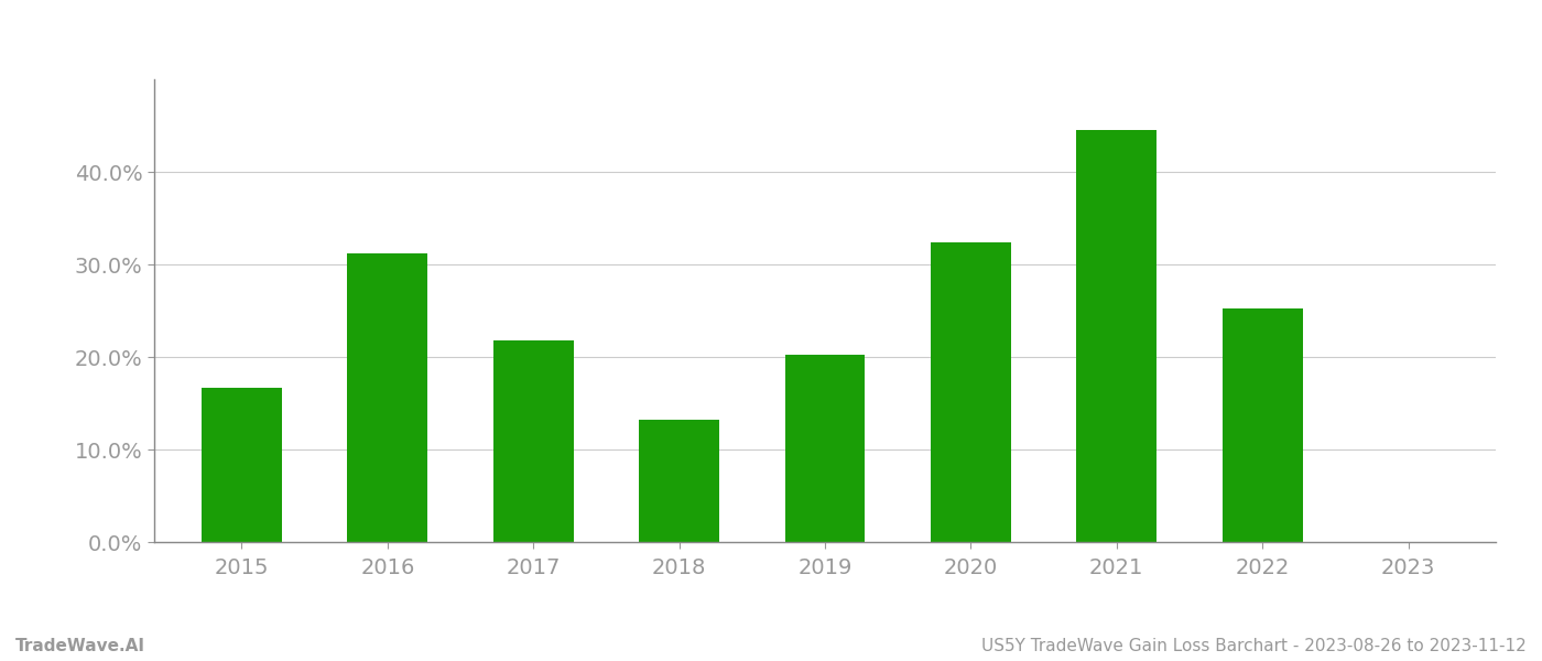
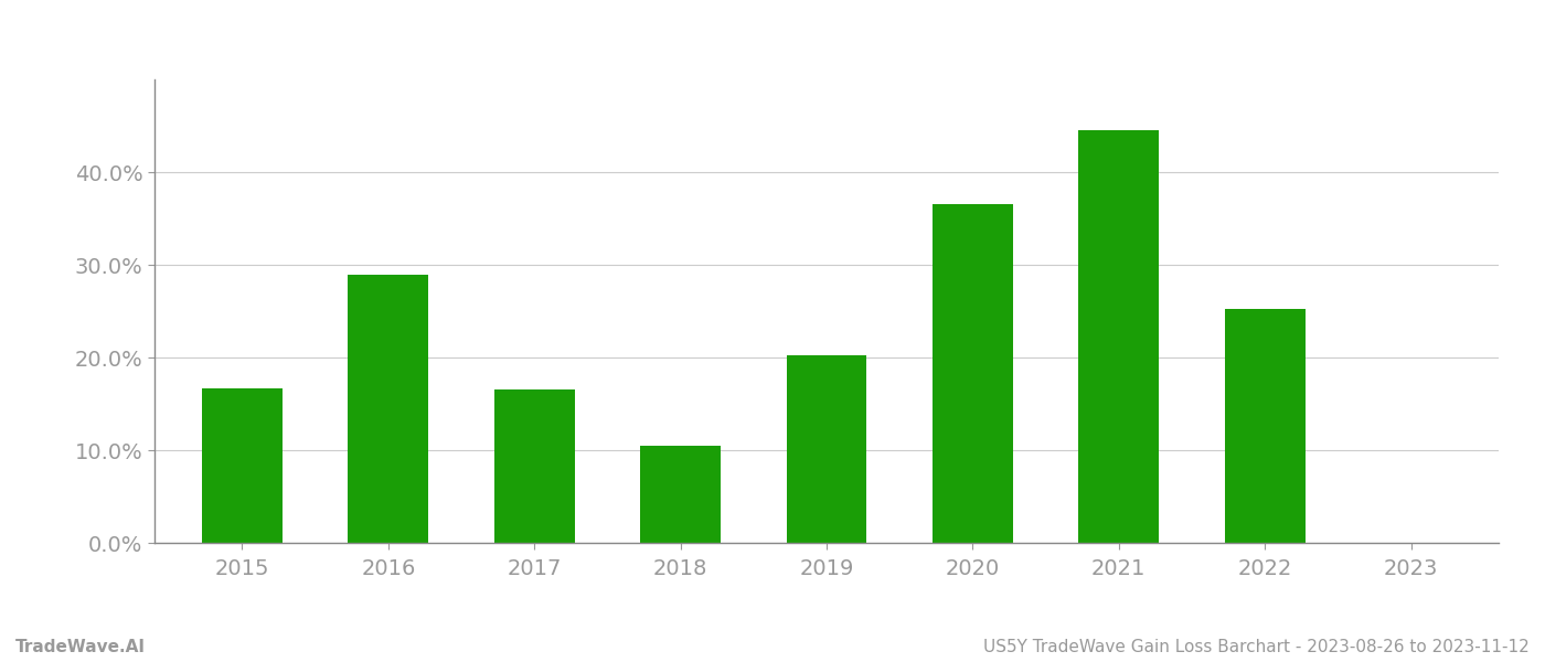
2016: 31.2% -> 28.9%
2017: 21.8% -> 16.5%
2018: 13.2% -> 10.5%
2020: 32.4% -> 36.6%
